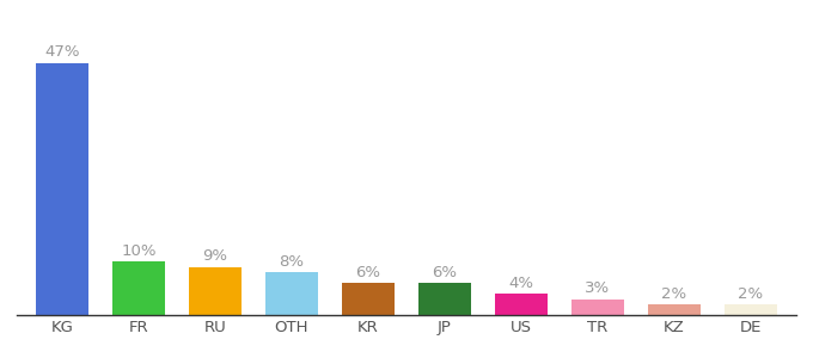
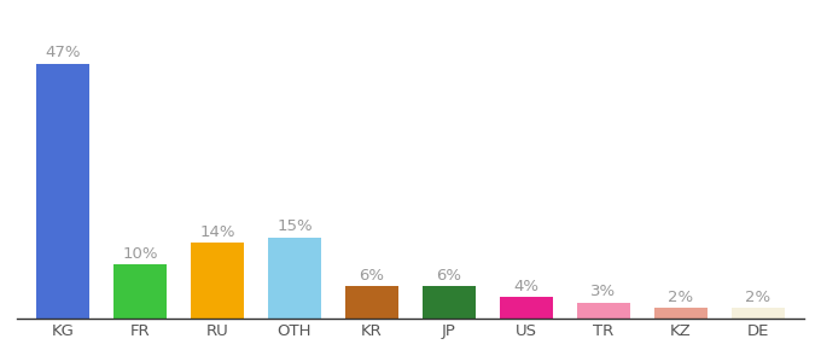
RU: 9% -> 14%
OTH: 8% -> 15%
